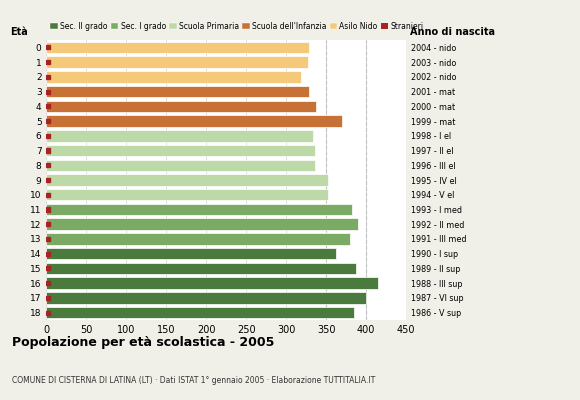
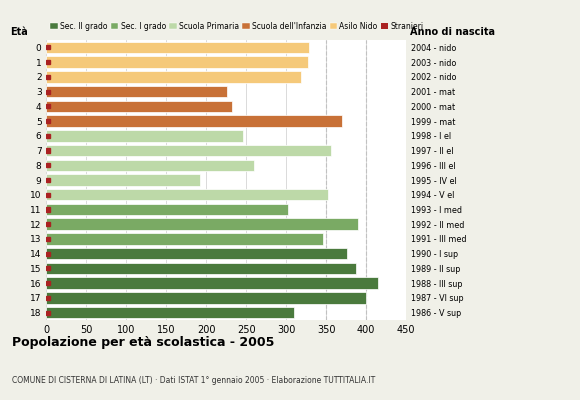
3: 328 -> 226
4: 337 -> 232
6: 334 -> 246
7: 336 -> 356
8: 336 -> 260
9: 352 -> 192
11: 383 -> 302
13: 380 -> 346
14: 362 -> 376
18: 385 -> 310
